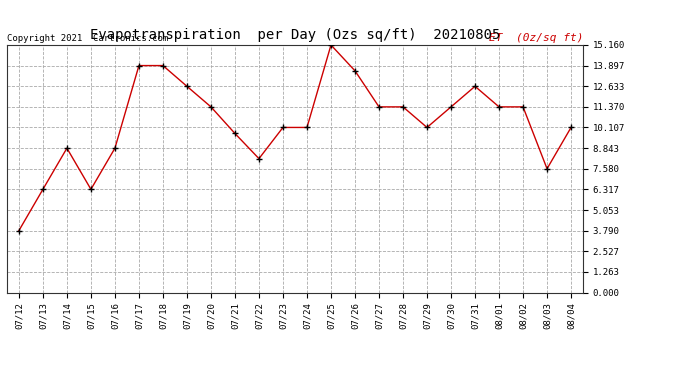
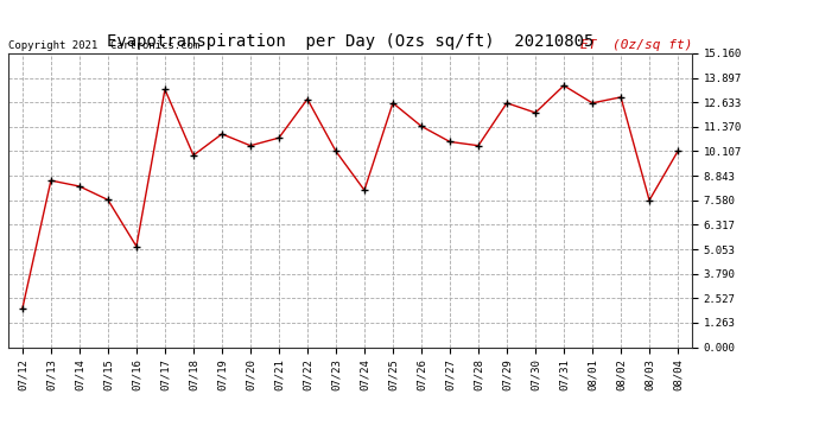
07/12: 3.8 -> 2.0
07/13: 6.3 -> 8.6
07/14: 8.8 -> 8.3
07/15: 6.3 -> 7.6
07/16: 8.8 -> 5.2
07/17: 13.9 -> 13.3
07/18: 13.9 -> 9.9
07/19: 12.6 -> 11.0
07/20: 11.4 -> 10.4
07/21: 9.7 -> 10.8
07/22: 8.2 -> 12.8
07/24: 10.1 -> 8.1
07/25: 15.2 -> 12.6
07/26: 13.6 -> 11.4
07/27: 11.4 -> 10.6
07/28: 11.4 -> 10.4
07/29: 10.1 -> 12.6
07/30: 11.4 -> 12.1
07/31: 12.6 -> 13.5
08/01: 11.4 -> 12.6
08/02: 11.4 -> 12.9
